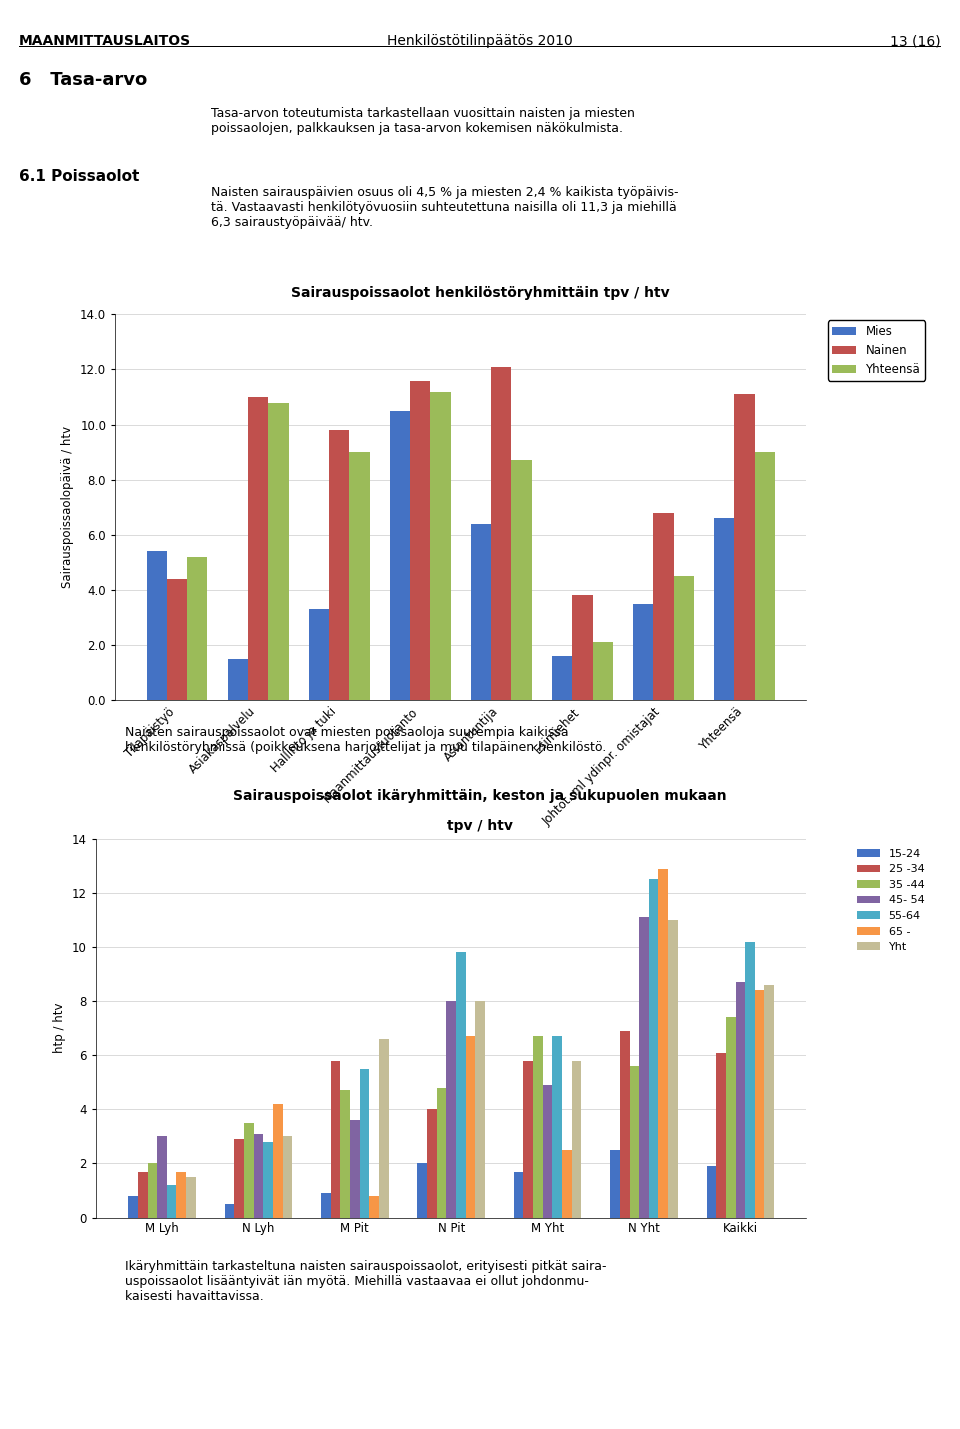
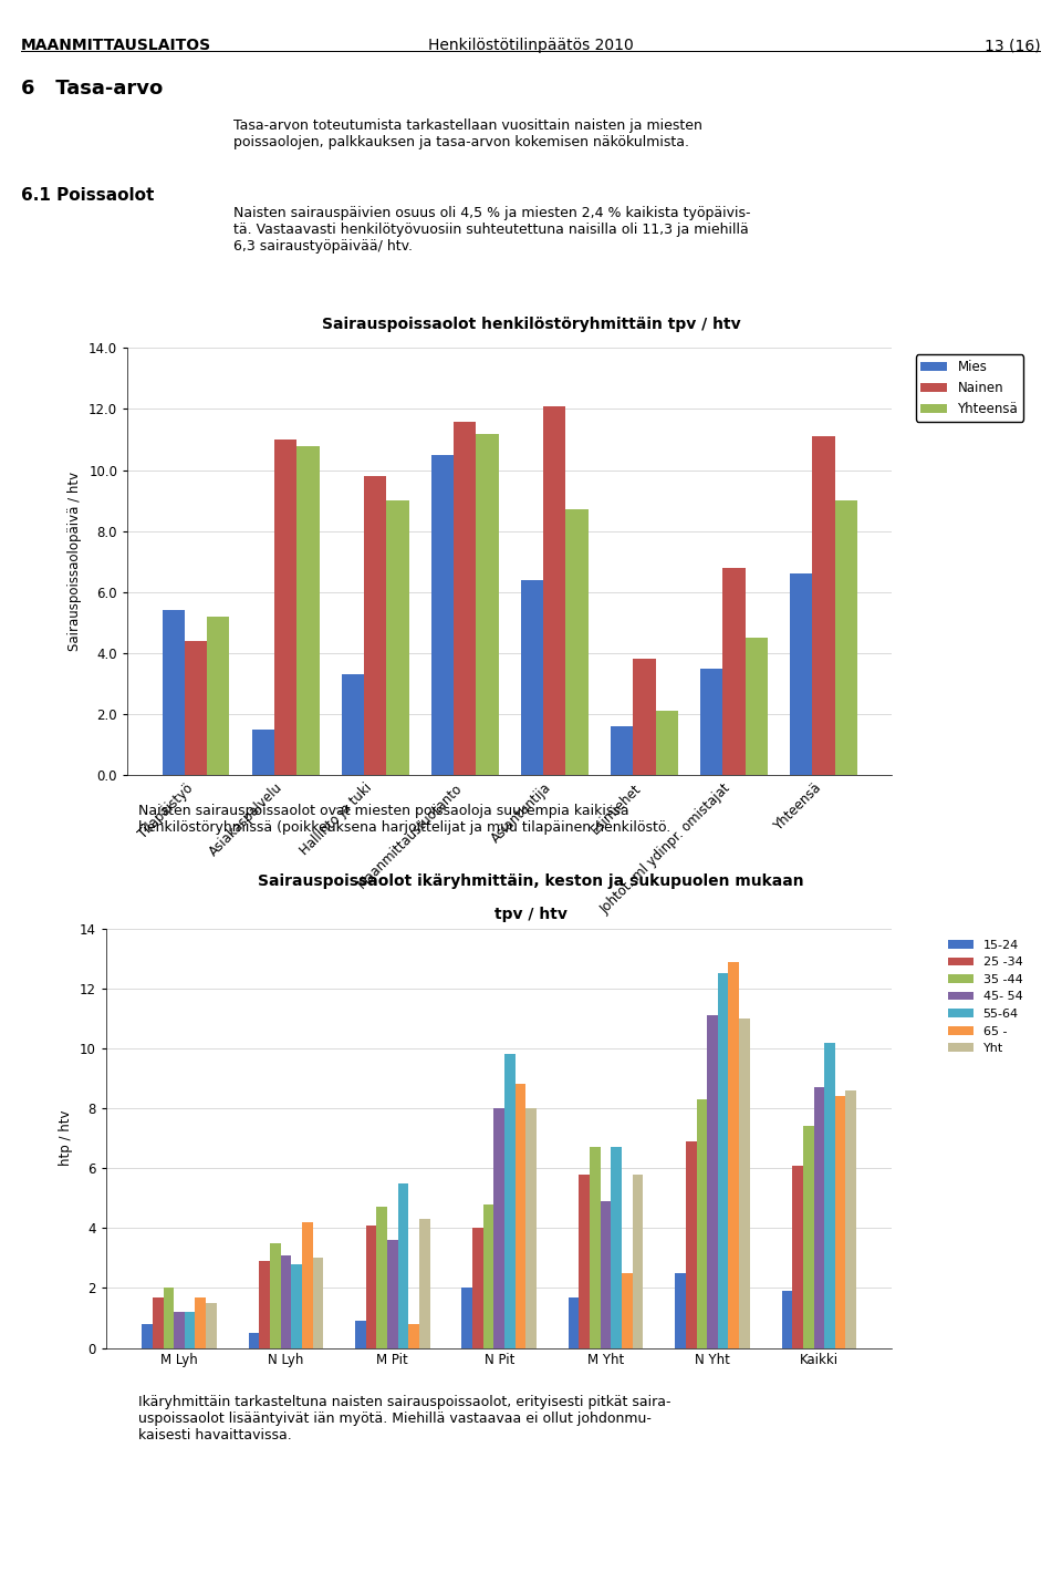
45- 54/M Lyh: 3.0 -> 1.2
25 -34/M Pit: 5.8 -> 4.1
Yht/M Pit: 6.6 -> 4.3
65 -/N Pit: 6.7 -> 8.8
35 -44/N Yht: 5.6 -> 8.3
